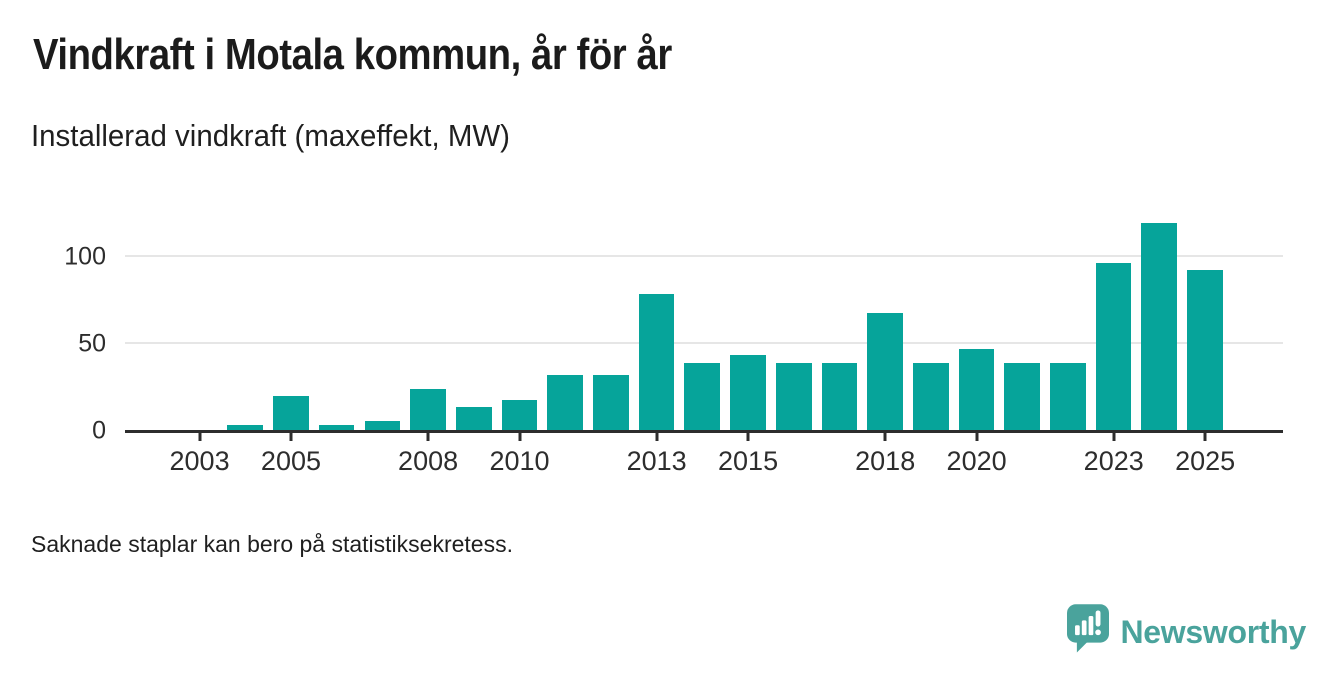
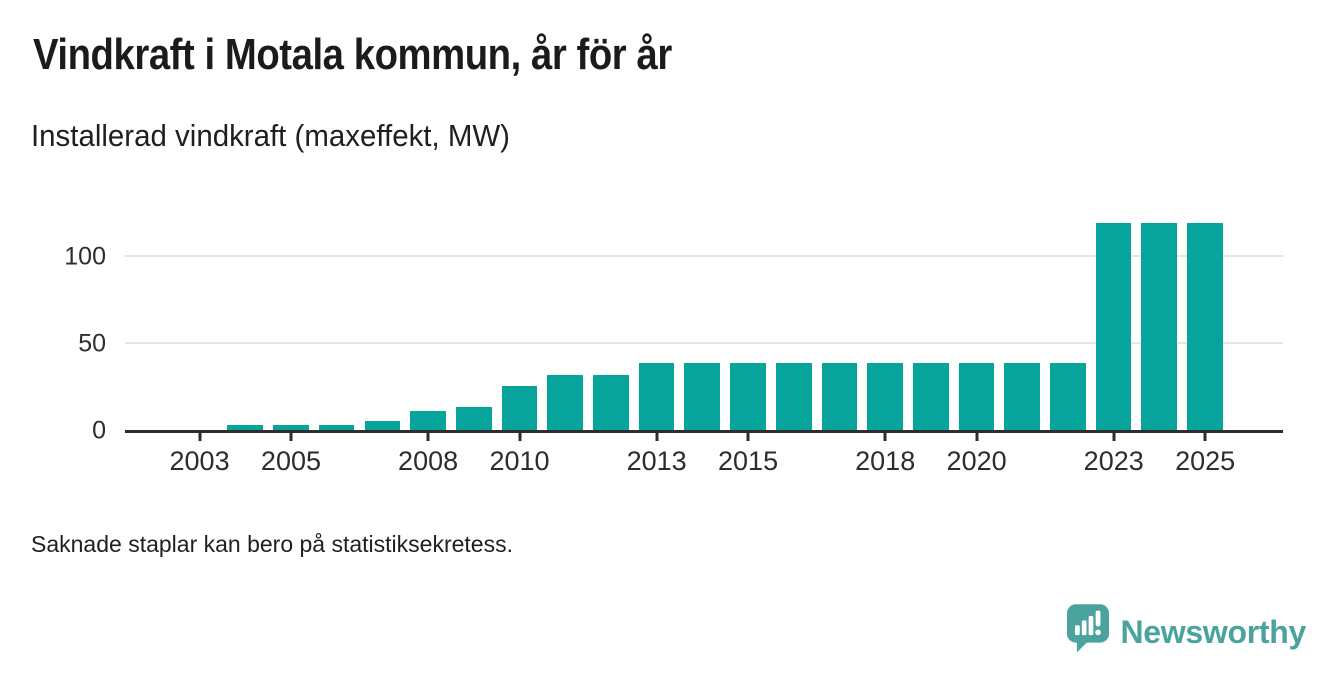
2005: 20 -> 4
2008: 24 -> 12
2010: 18 -> 26
2013: 79 -> 39
2015: 44 -> 39
2018: 68 -> 39
2020: 47 -> 39
2023: 97 -> 120
2025: 93 -> 120
